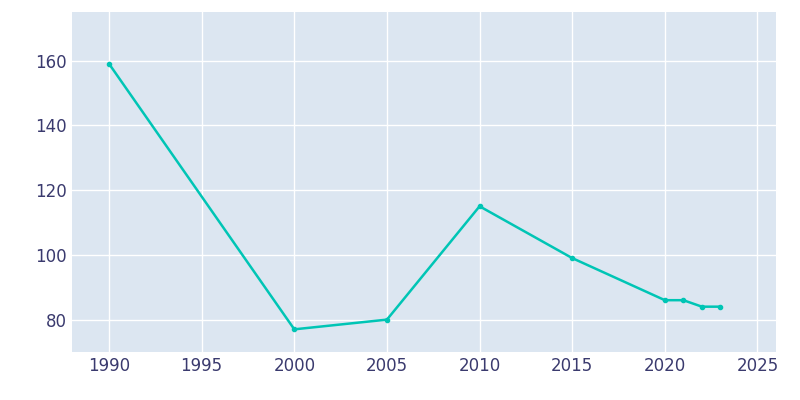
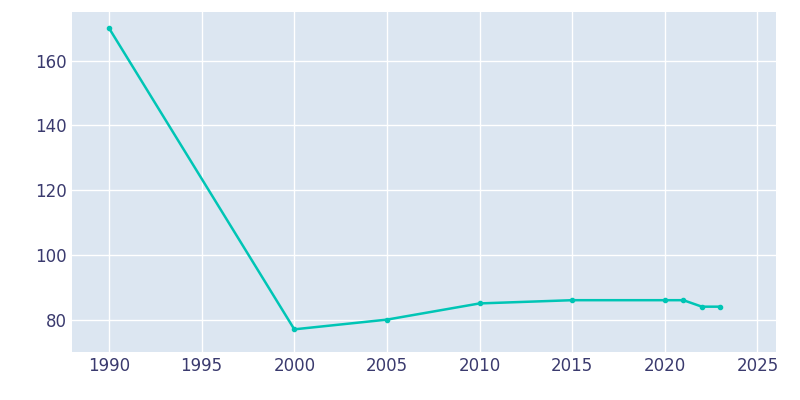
1990: 159 -> 170
2010: 115 -> 85
2015: 99 -> 86
